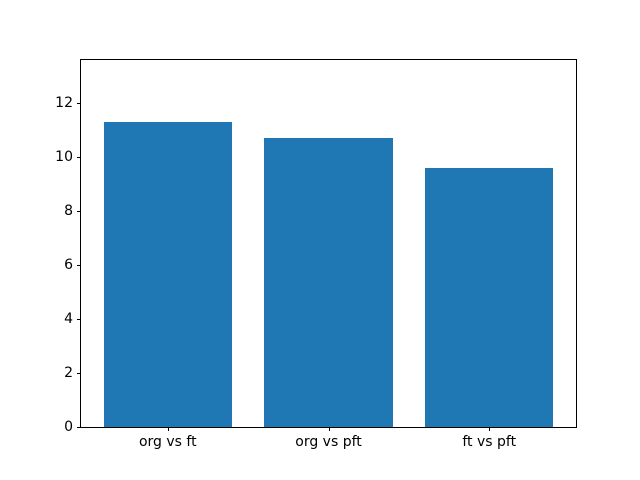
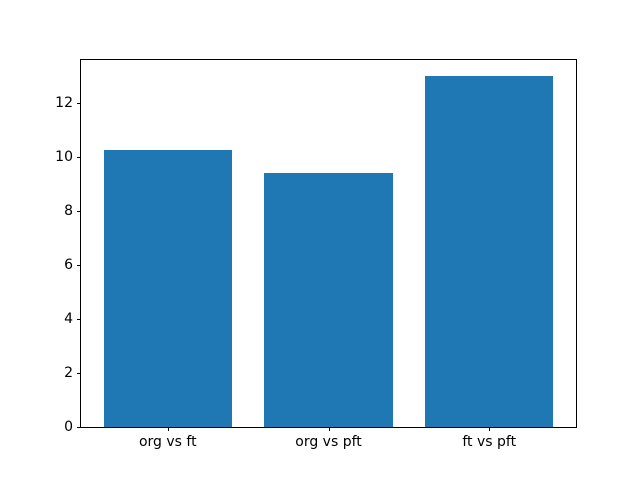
org vs ft: 11.3 -> 10.2
org vs pft: 10.7 -> 9.4
ft vs pft: 9.6 -> 13.0
